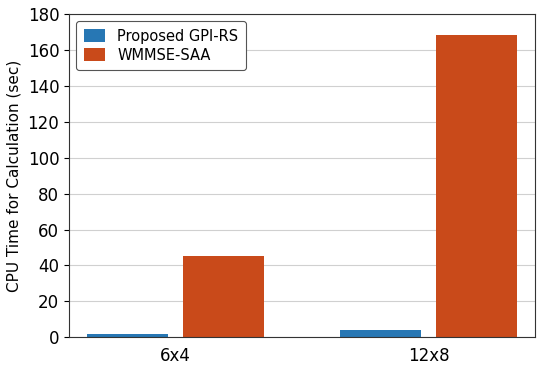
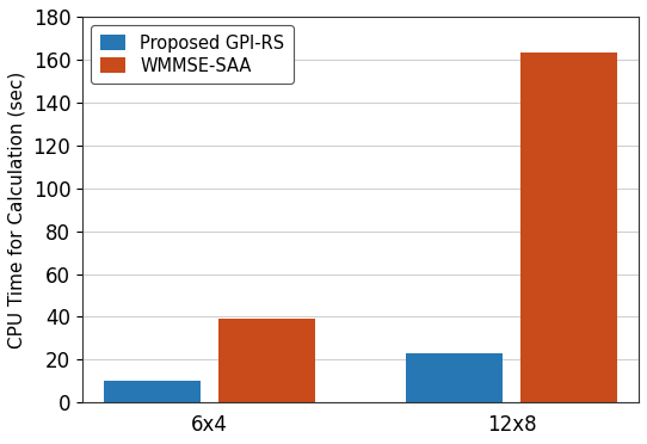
Proposed GPI-RS/6x4: 2 -> 10
WMMSE-SAA/6x4: 45 -> 39
Proposed GPI-RS/12x8: 4 -> 23
WMMSE-SAA/12x8: 168 -> 163
